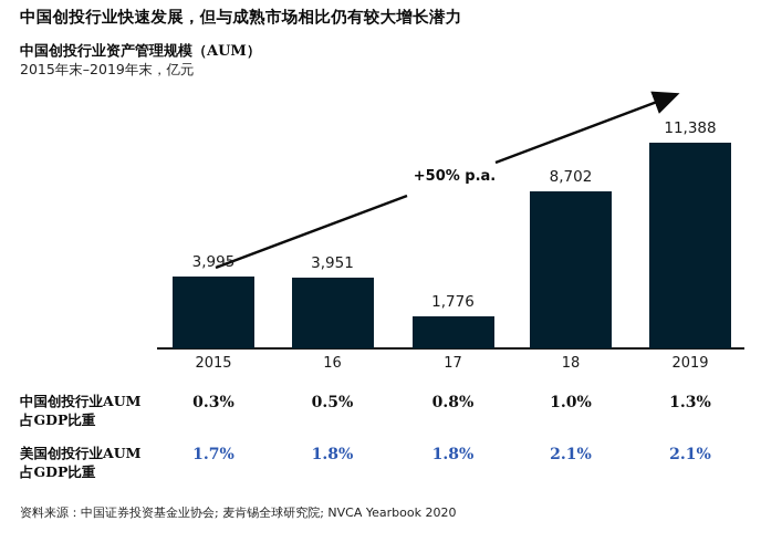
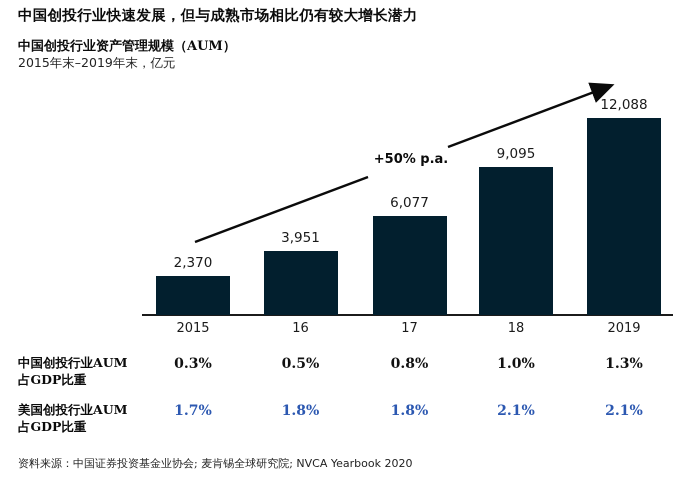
2015: 3,995 -> 2,370
17: 1,776 -> 6,077
18: 8,702 -> 9,095
2019: 11,388 -> 12,088
